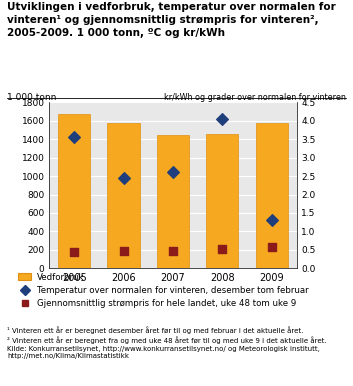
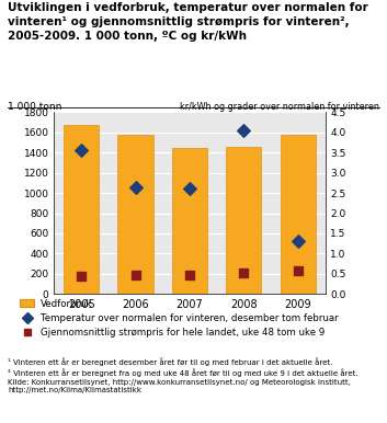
Temperatur over normalen for vinteren, desember tom februar/2006: 2.45 -> 2.65
